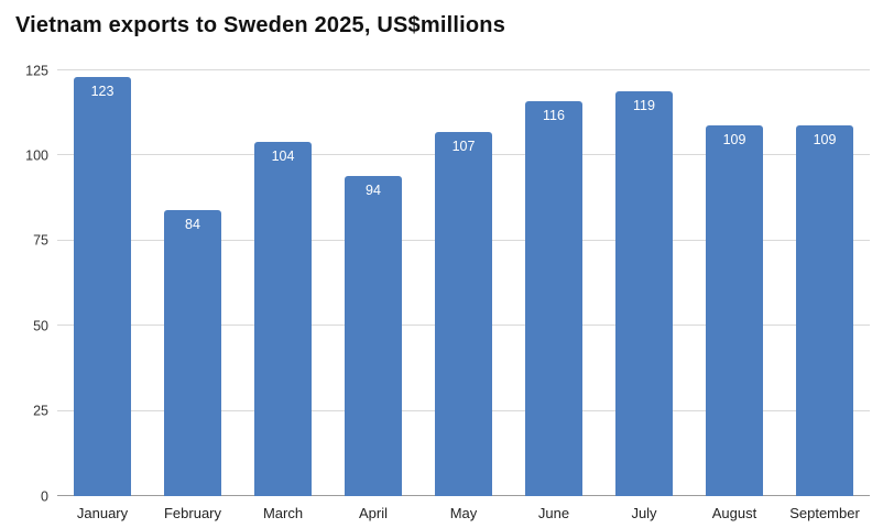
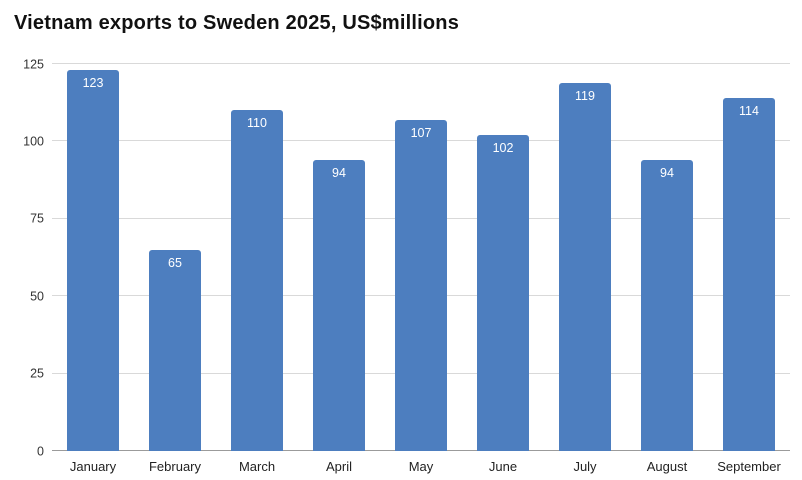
February: 84 -> 65
March: 104 -> 110
June: 116 -> 102
August: 109 -> 94
September: 109 -> 114
